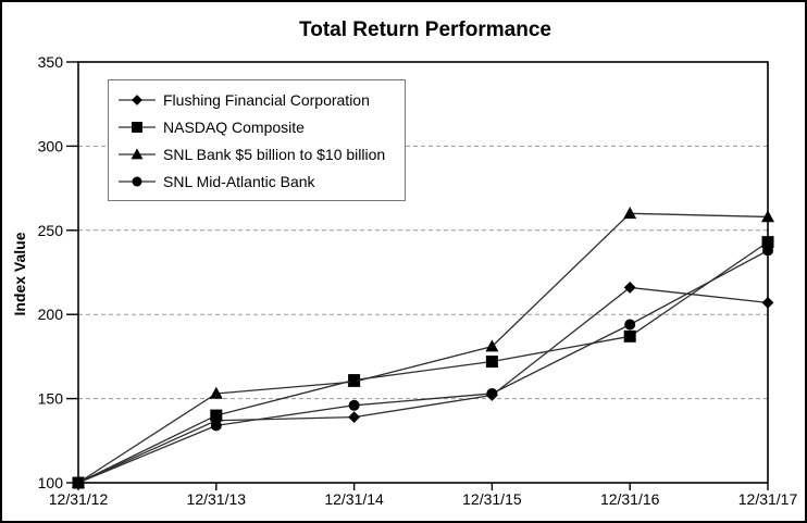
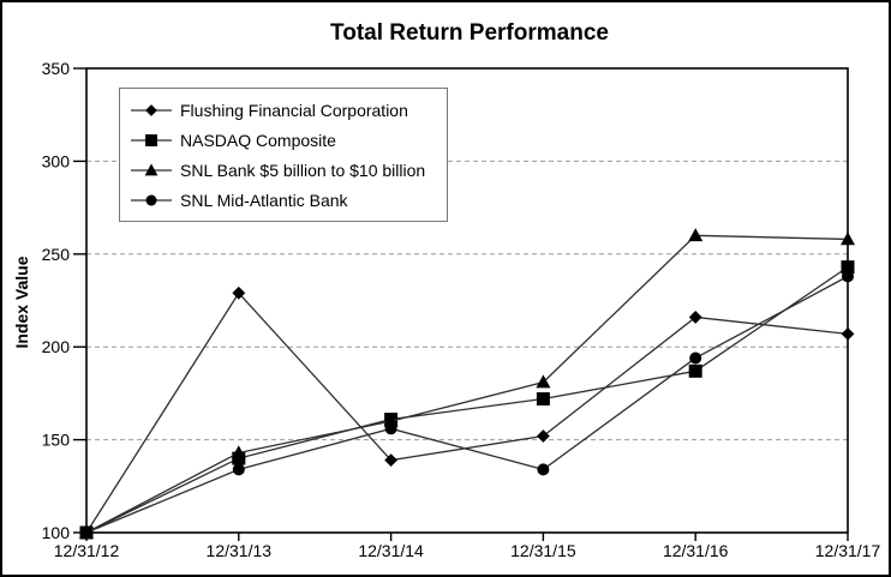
Flushing Financial Corporation/12/31/13: 137 -> 229
SNL Bank $5 billion to $10 billion/12/31/13: 153 -> 143
SNL Mid-Atlantic Bank/12/31/14: 146 -> 156
SNL Mid-Atlantic Bank/12/31/15: 153 -> 134
